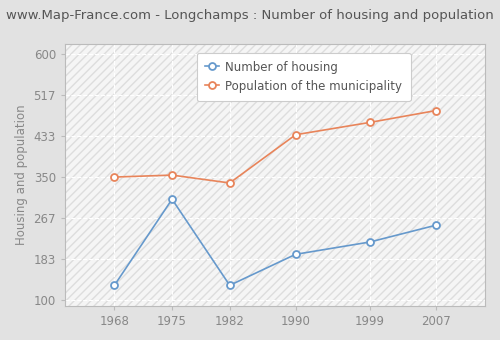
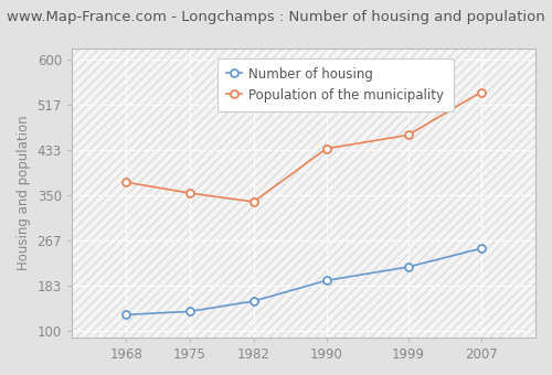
Population of the municipality/1968: 350 -> 374
Number of housing/1975: 305 -> 136
Number of housing/1982: 130 -> 155
Population of the municipality/2007: 485 -> 540
